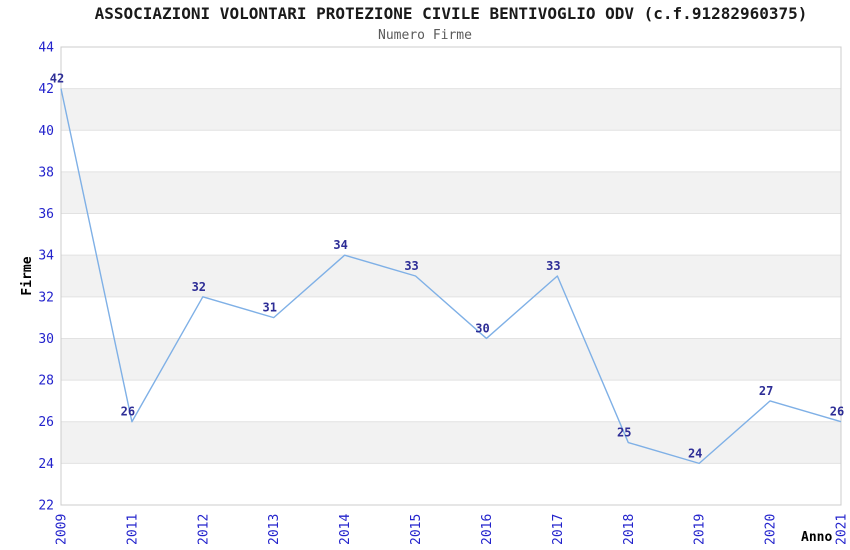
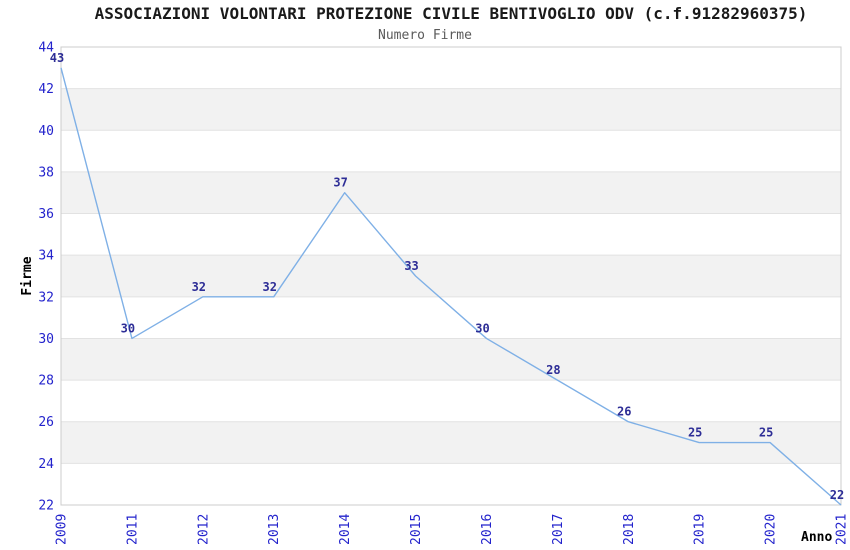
2009: 42 -> 43
2011: 26 -> 30
2013: 31 -> 32
2014: 34 -> 37
2017: 33 -> 28
2018: 25 -> 26
2019: 24 -> 25
2020: 27 -> 25
2021: 26 -> 22
